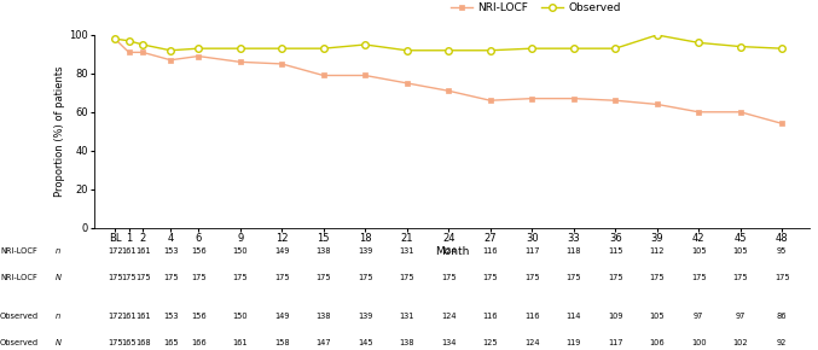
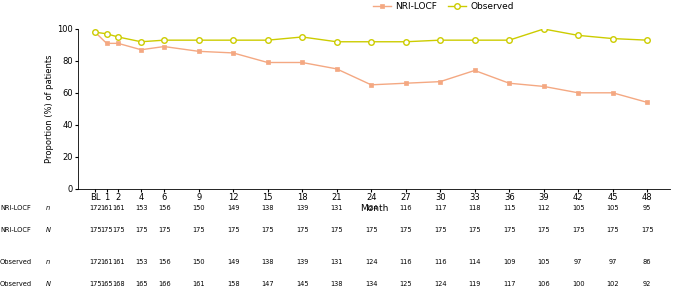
NRI-LOCF/24: 71 -> 65
NRI-LOCF/33: 67 -> 74
